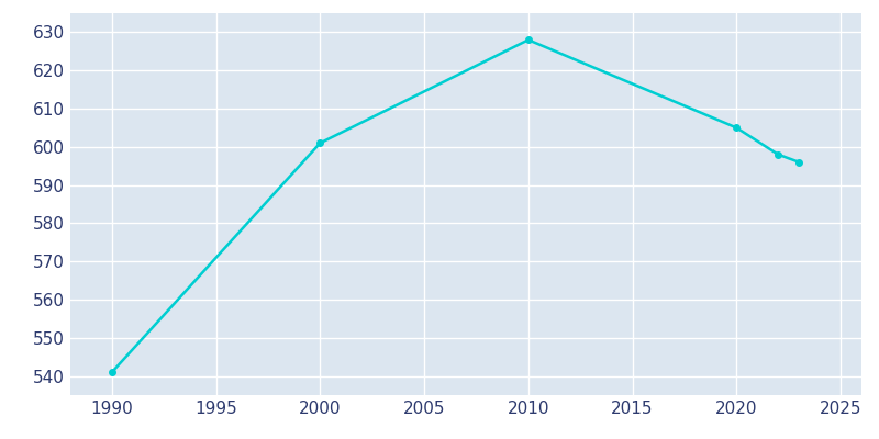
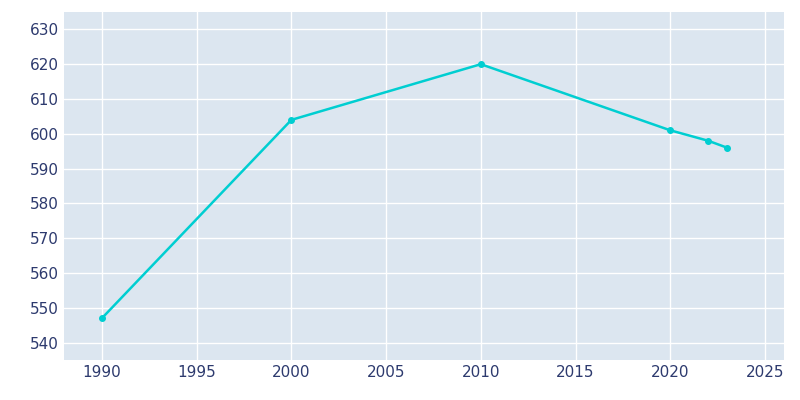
1990: 541 -> 547
2000: 601 -> 604
2010: 628 -> 620
2020: 605 -> 601
